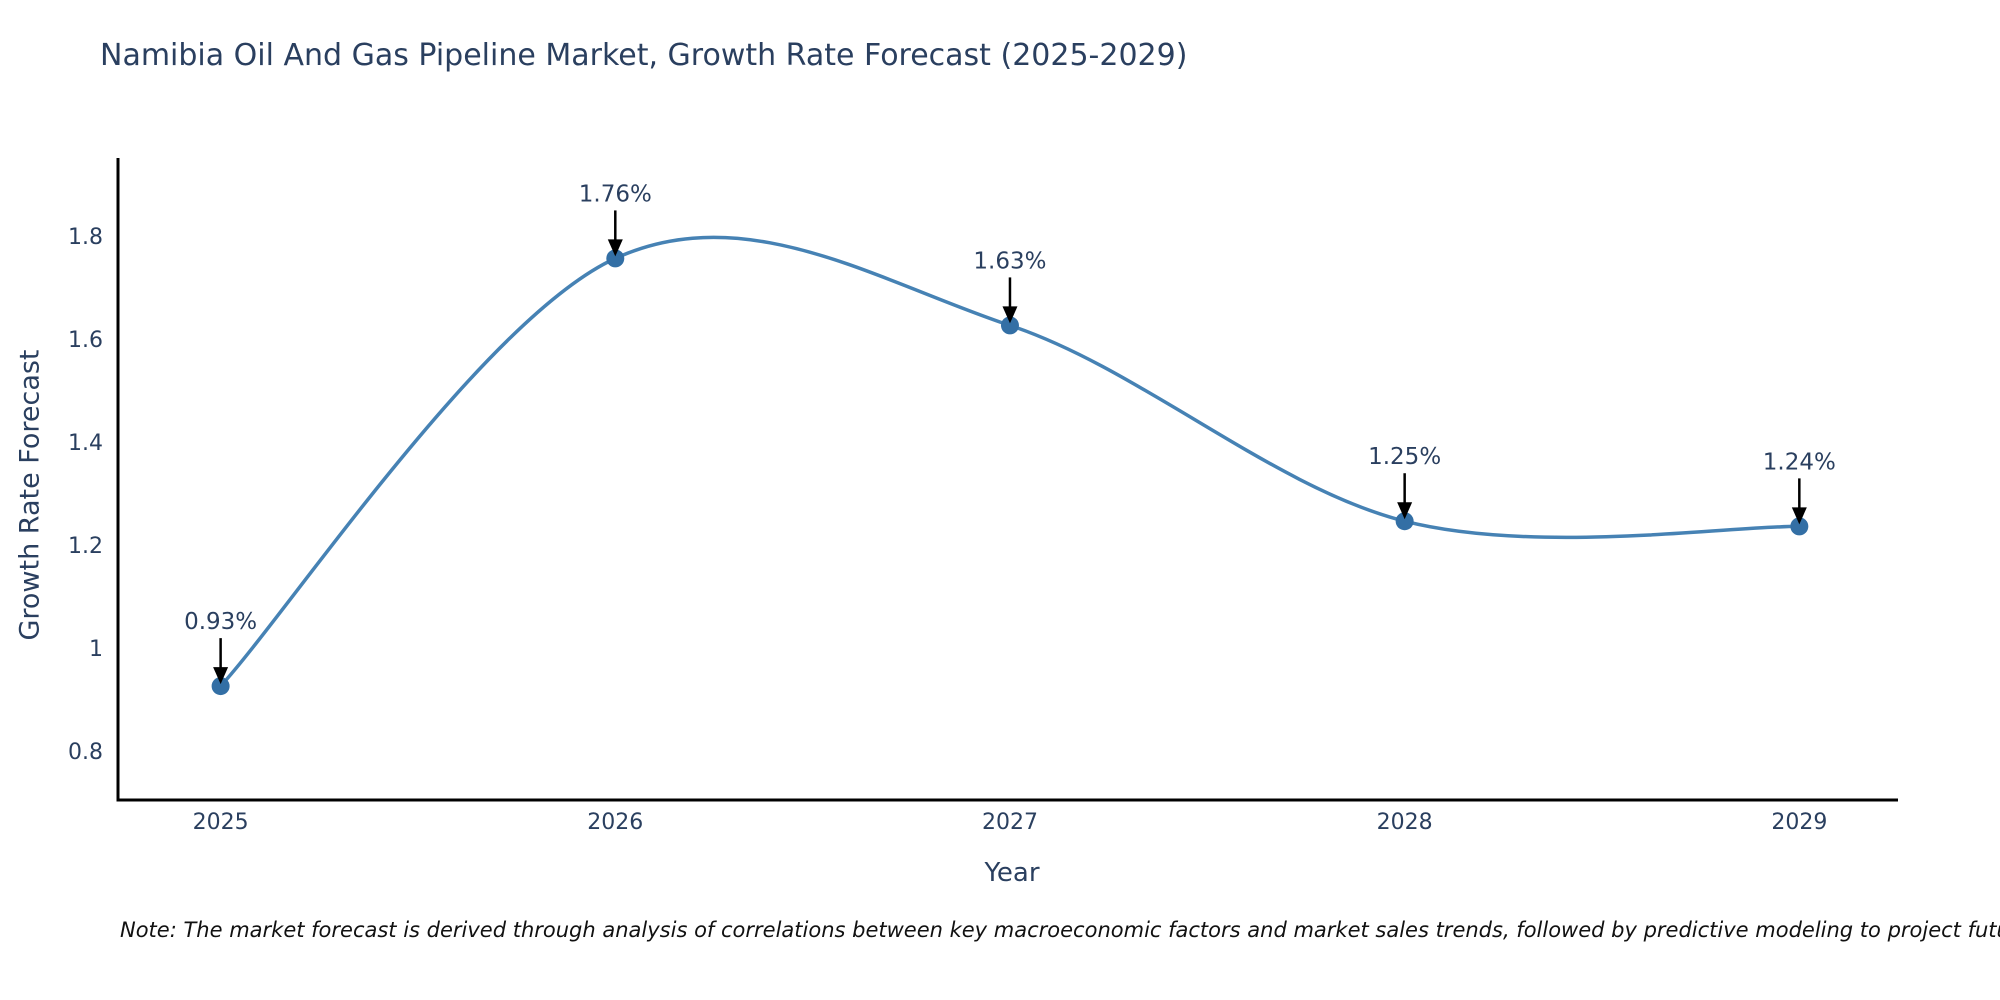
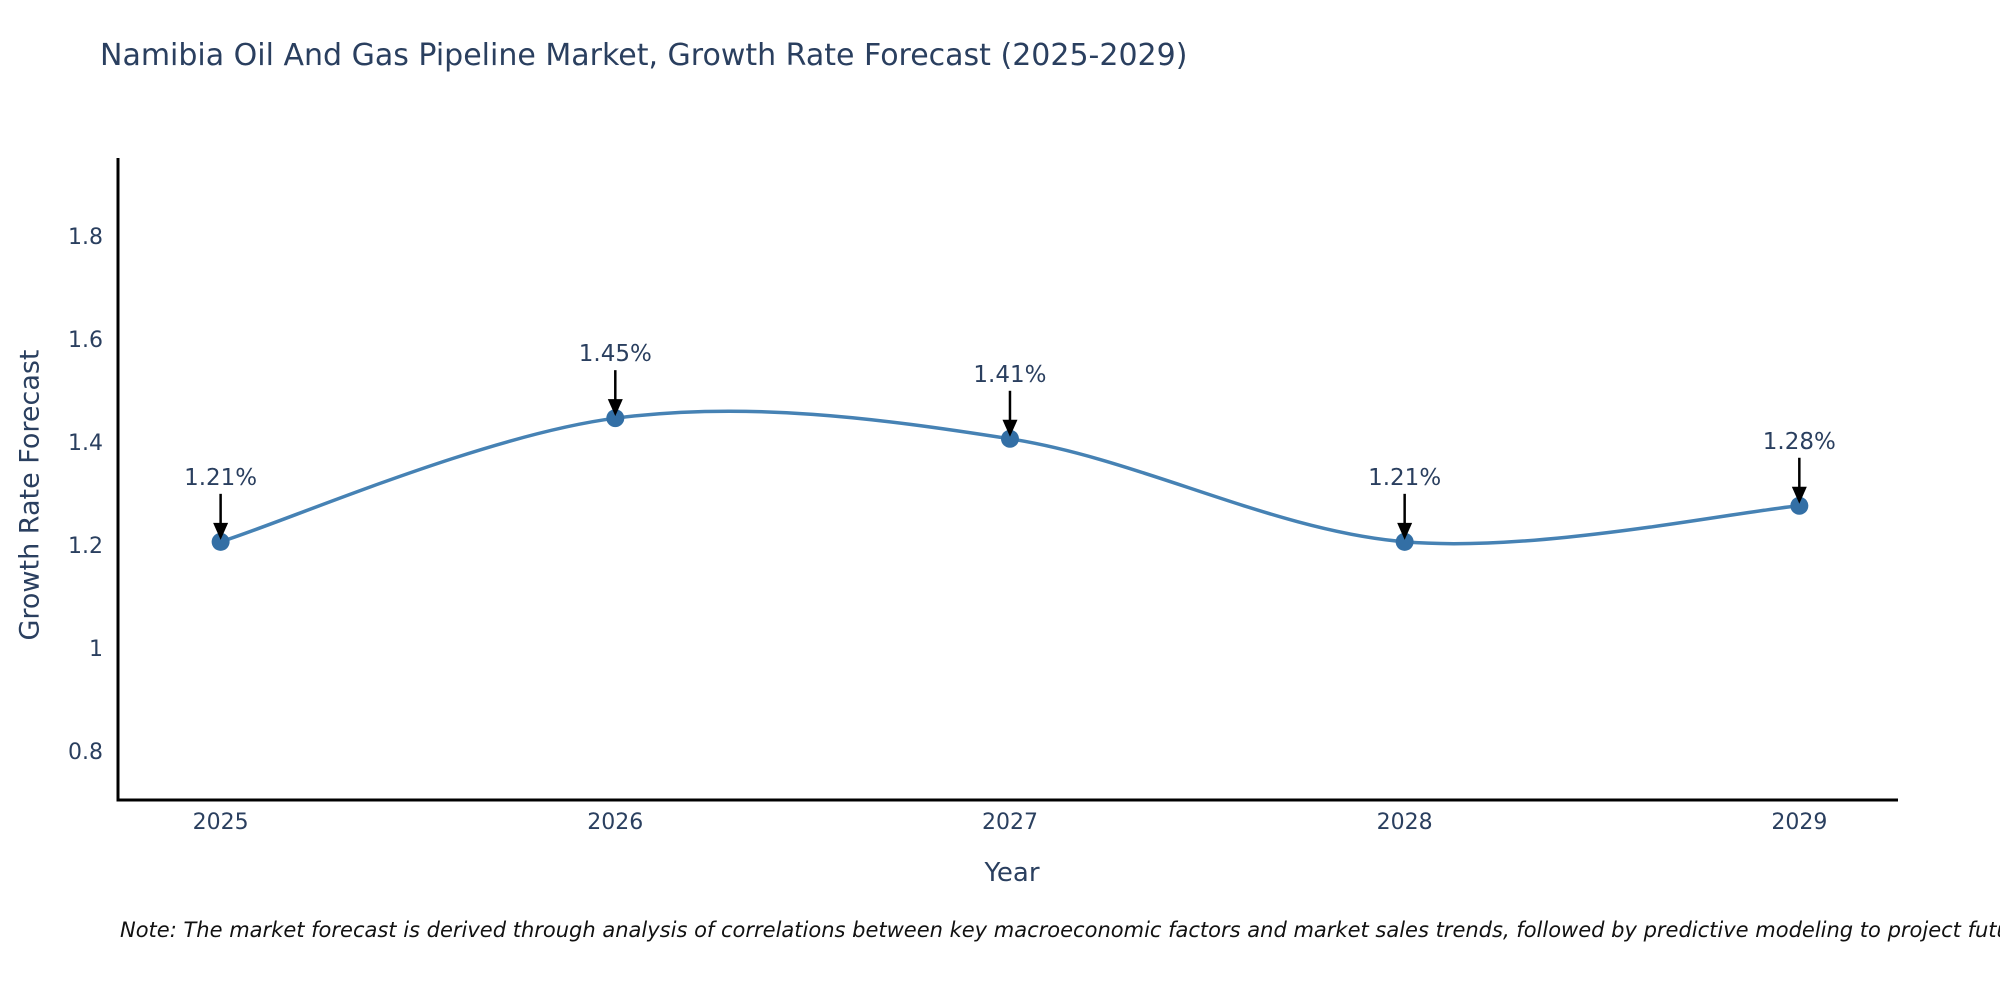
2025: 0.93% -> 1.21%
2026: 1.76% -> 1.45%
2027: 1.63% -> 1.41%
2028: 1.25% -> 1.21%
2029: 1.24% -> 1.28%
